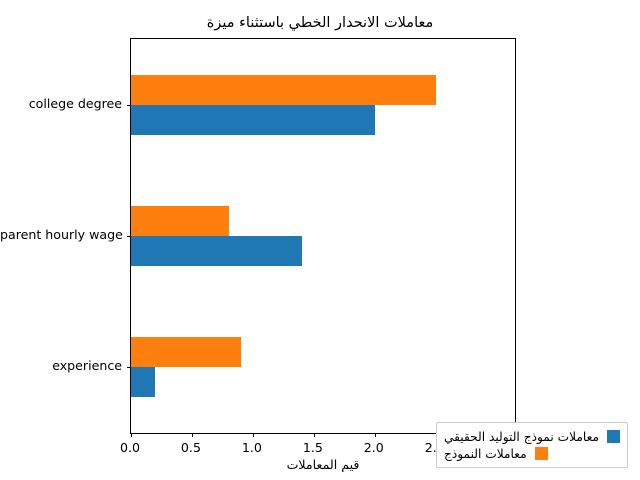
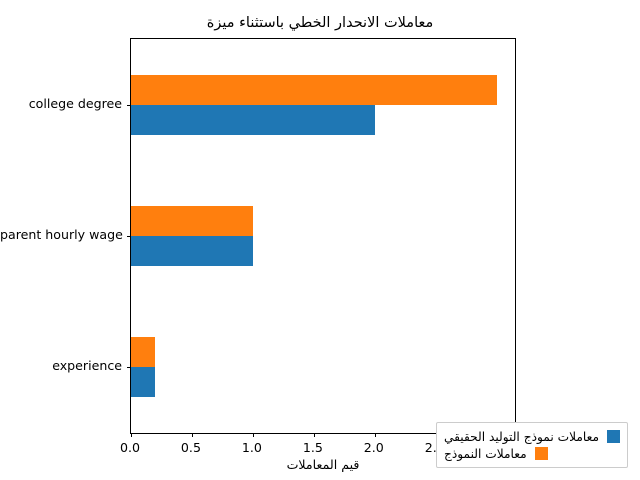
معاملات النموذج/experience: 0.9 -> 0.2
معاملات نموذج التوليد الحقيقي/parent hourly wage: 1.4 -> 1.0
معاملات النموذج/parent hourly wage: 0.8 -> 1.0
معاملات النموذج/college degree: 2.5 -> 3.0
